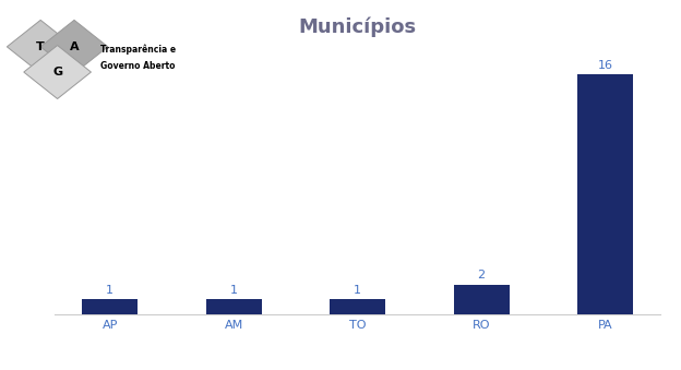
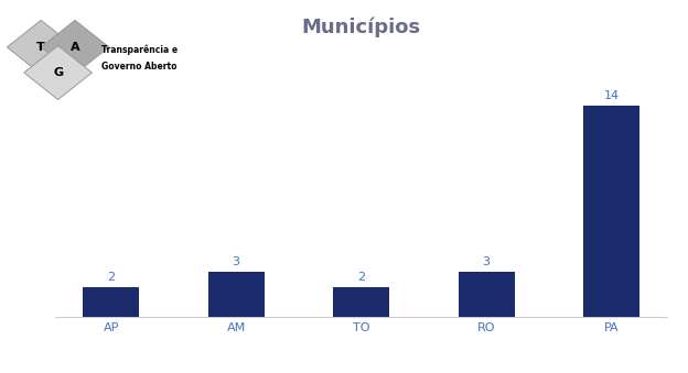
AP: 1 -> 2
AM: 1 -> 3
TO: 1 -> 2
RO: 2 -> 3
PA: 16 -> 14
